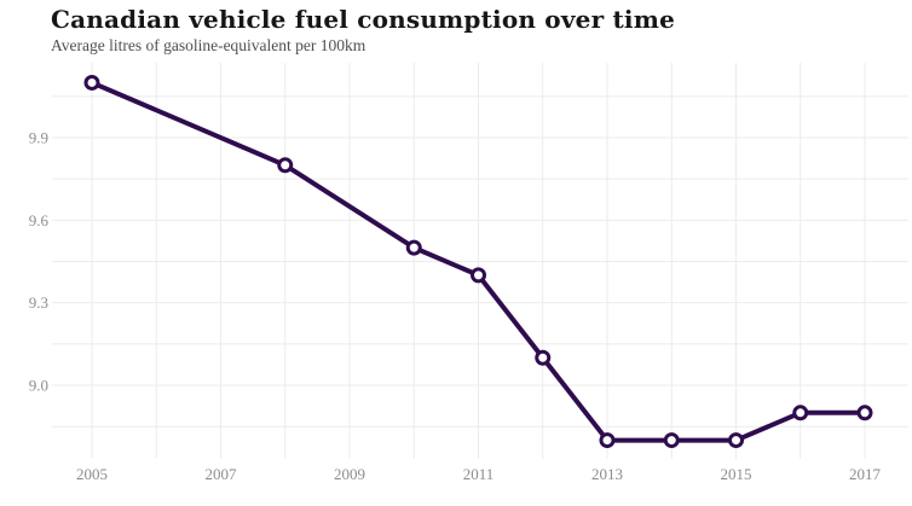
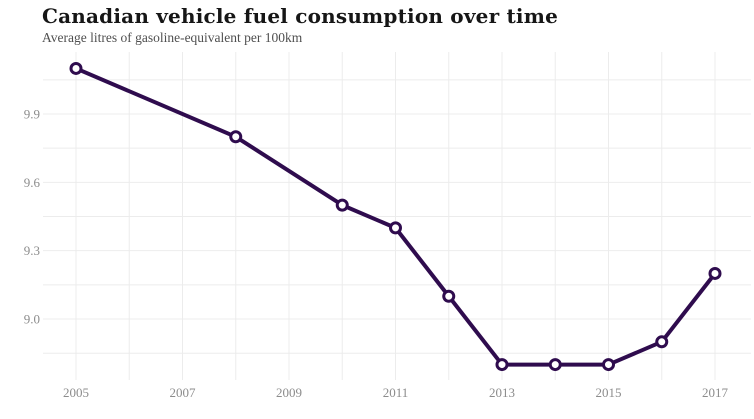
2017: 8.9 -> 9.2
